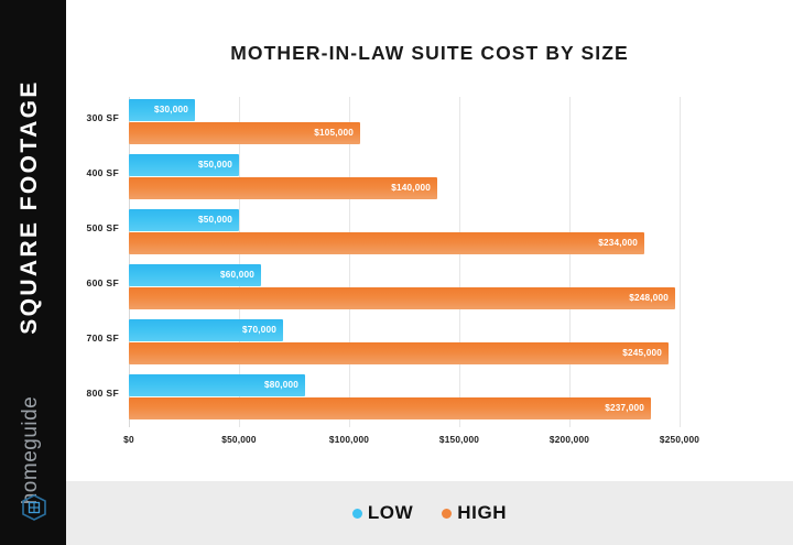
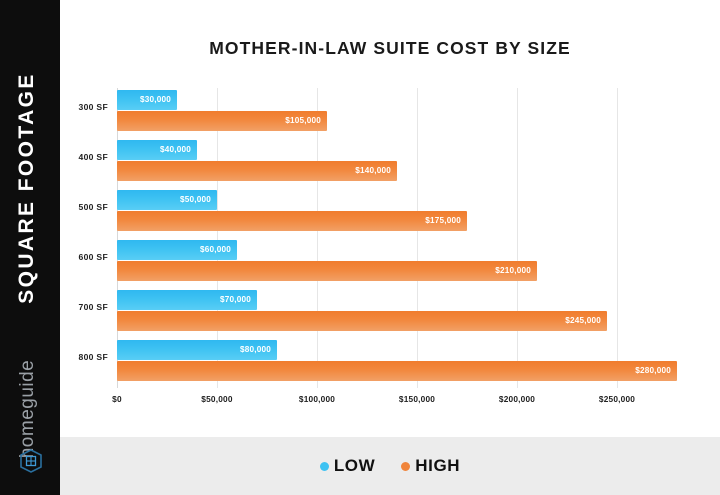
LOW/400 SF: $50,000 -> $40,000
HIGH/500 SF: $234,000 -> $175,000
HIGH/600 SF: $248,000 -> $210,000
HIGH/800 SF: $237,000 -> $280,000
